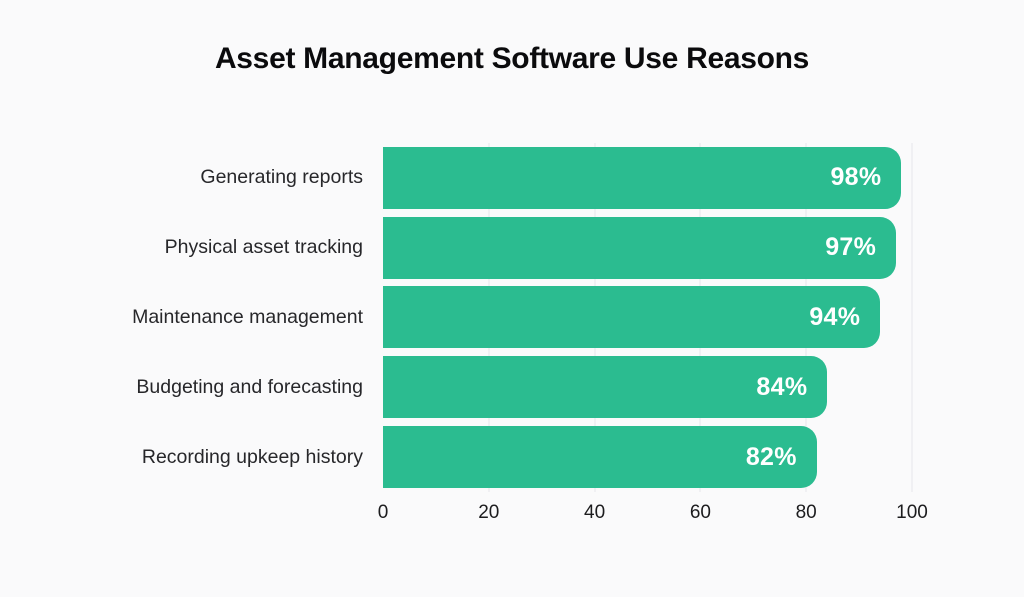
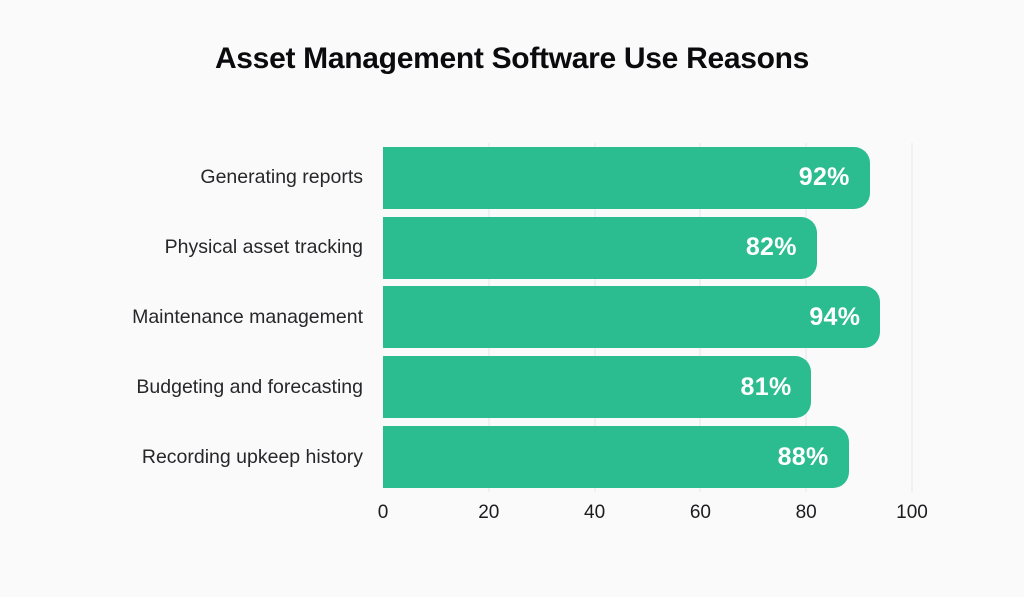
Generating reports: 98% -> 92%
Physical asset tracking: 97% -> 82%
Budgeting and forecasting: 84% -> 81%
Recording upkeep history: 82% -> 88%
